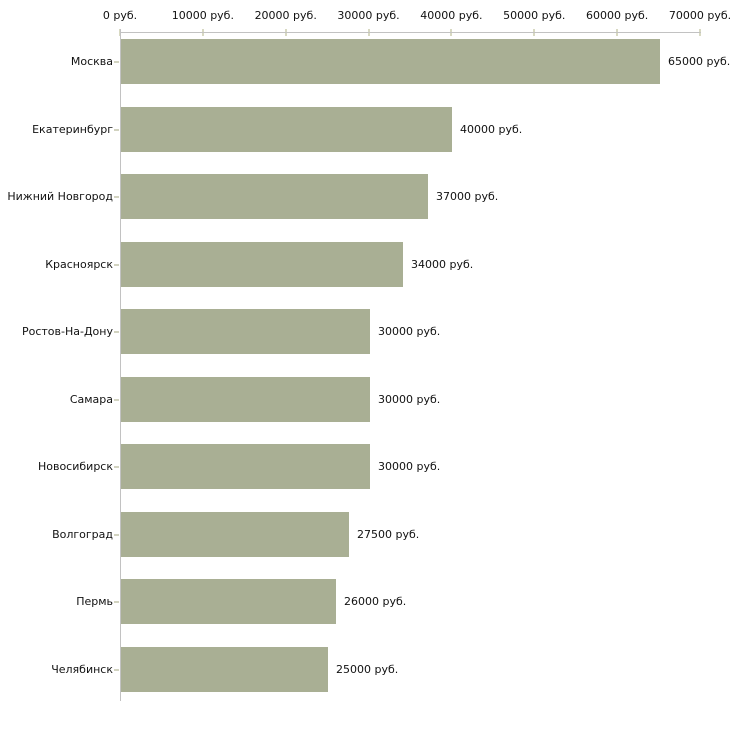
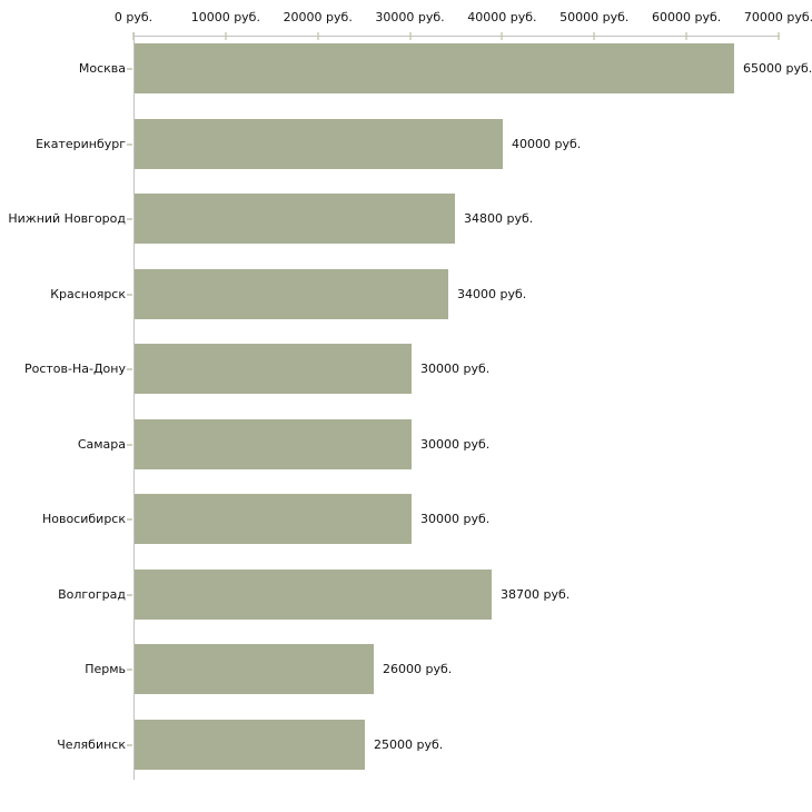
Нижний Новгород: 37000 -> 34800
Волгоград: 27500 -> 38700
